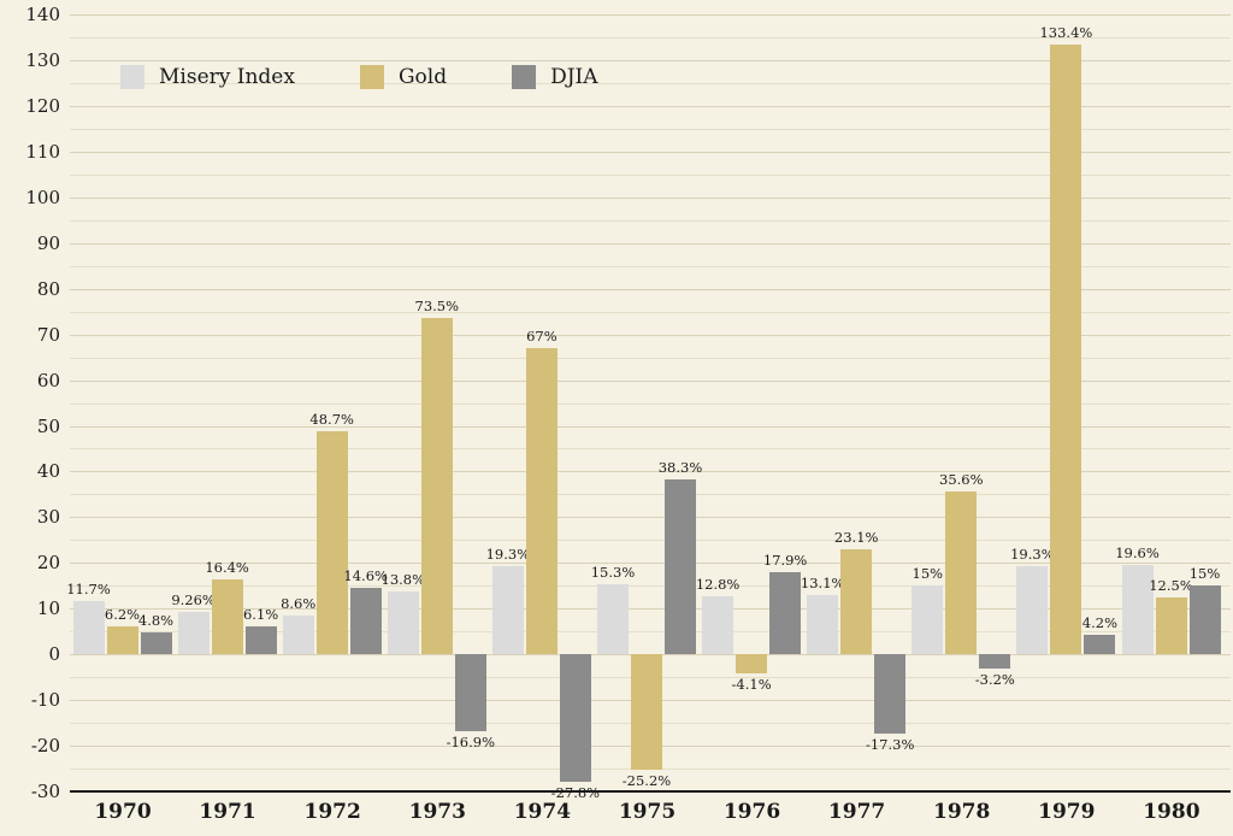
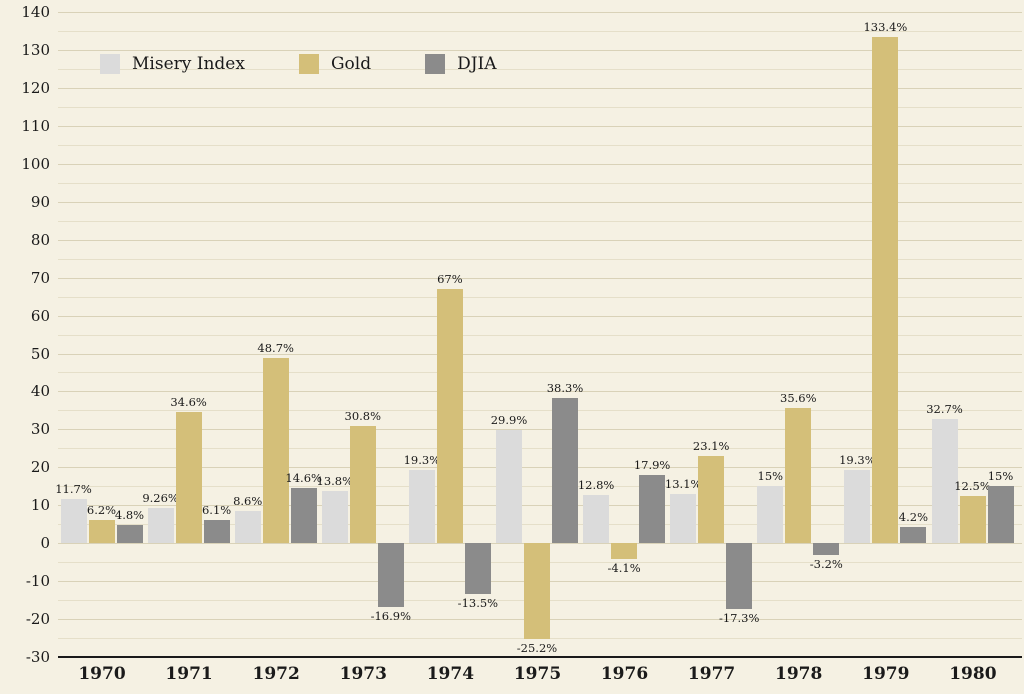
Gold/1971: 16.4% -> 34.6%
Gold/1973: 73.5% -> 30.8%
DJIA/1974: -27.8% -> -13.5%
Misery Index/1975: 15.3% -> 29.9%
Misery Index/1980: 19.6% -> 32.7%
